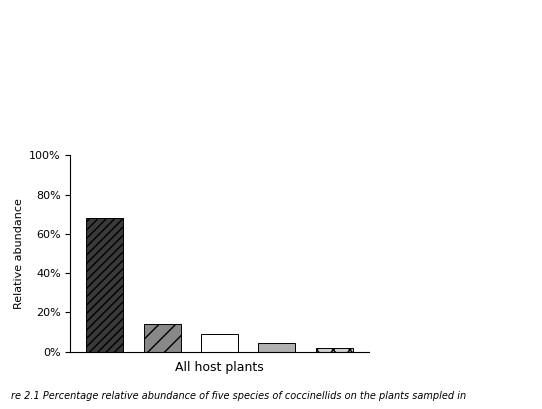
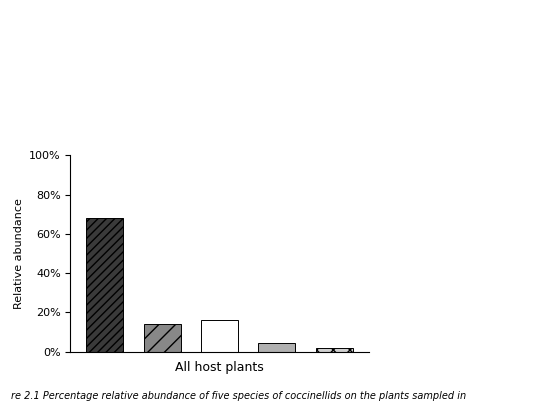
All host plants: 9% -> 16%
